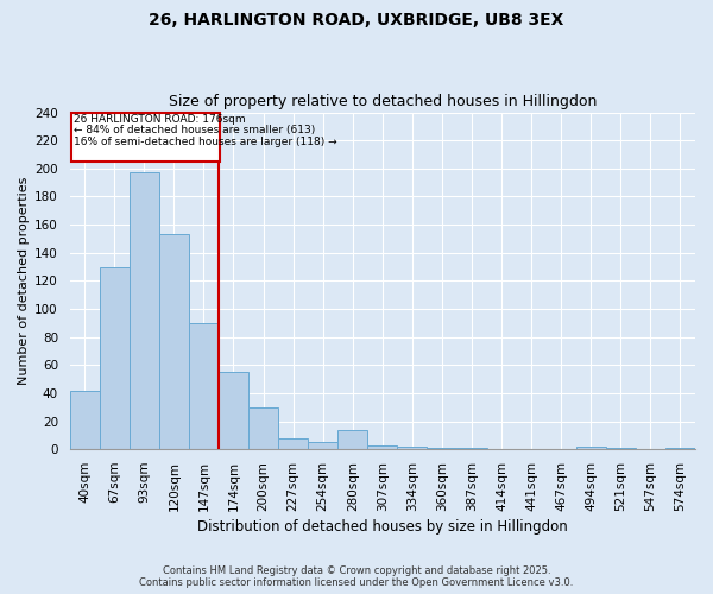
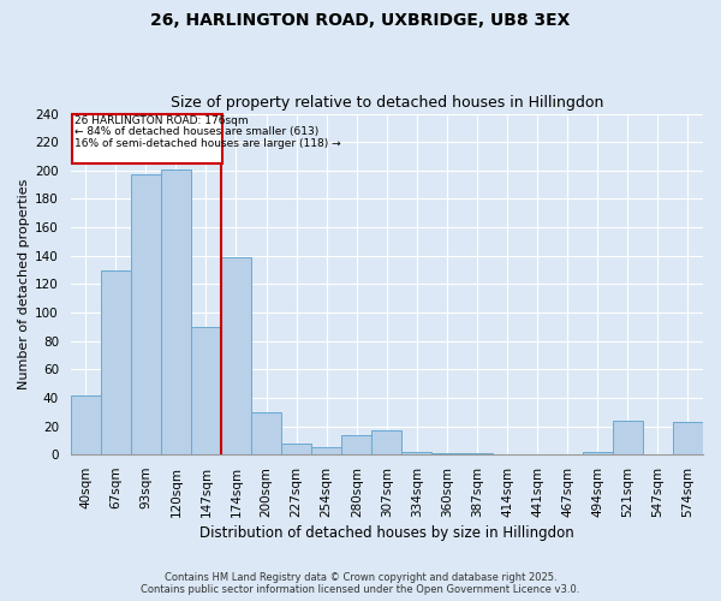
120sqm: 153 -> 201
174sqm: 55 -> 139
307sqm: 3 -> 17
521sqm: 1 -> 24
574sqm: 1 -> 23
